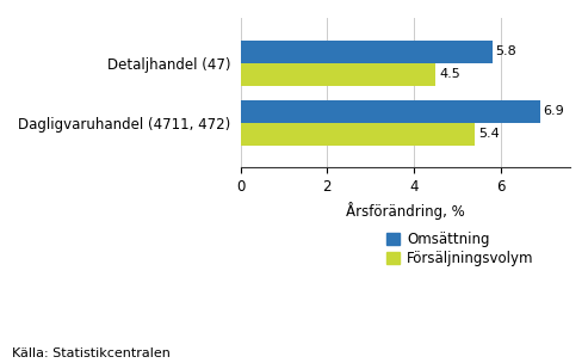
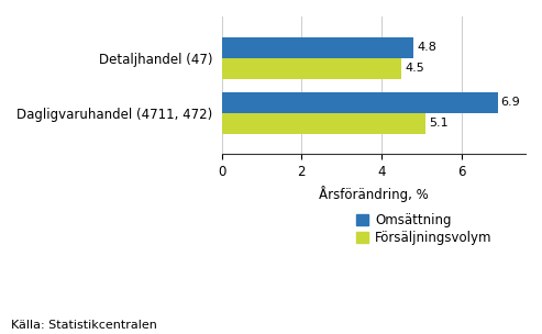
Omsättning/Detaljhandel (47): 5.8 -> 4.8
Försäljningsvolym/Dagligvaruhandel (4711, 472): 5.4 -> 5.1
